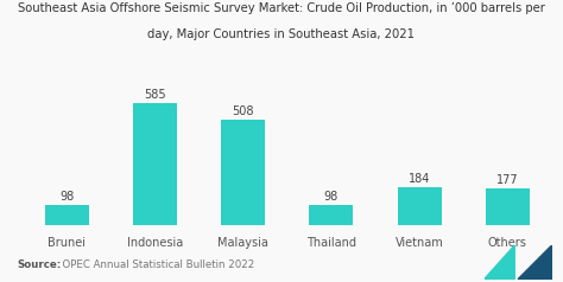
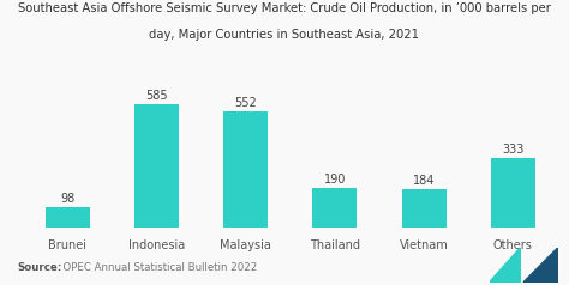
Malaysia: 508 -> 552
Thailand: 98 -> 190
Others: 177 -> 333
